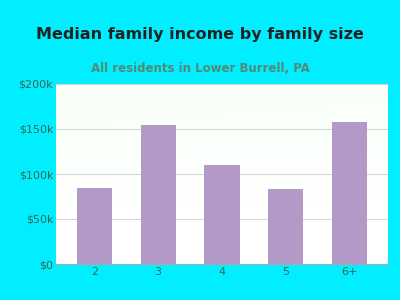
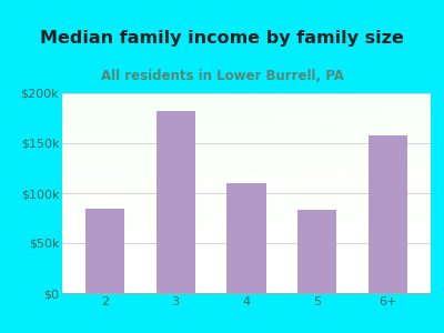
3: $155k -> $182k
